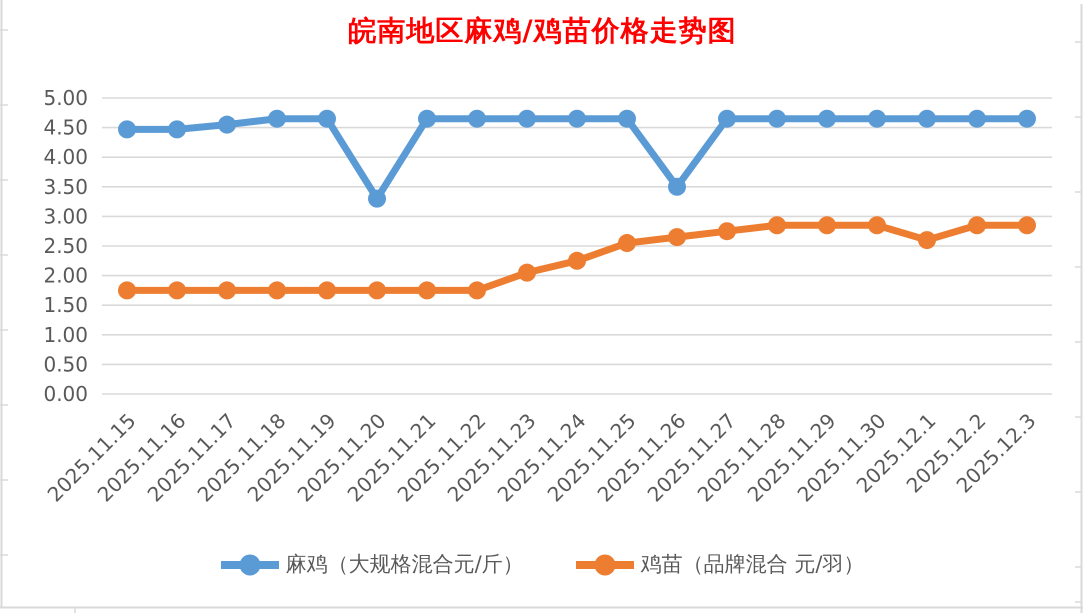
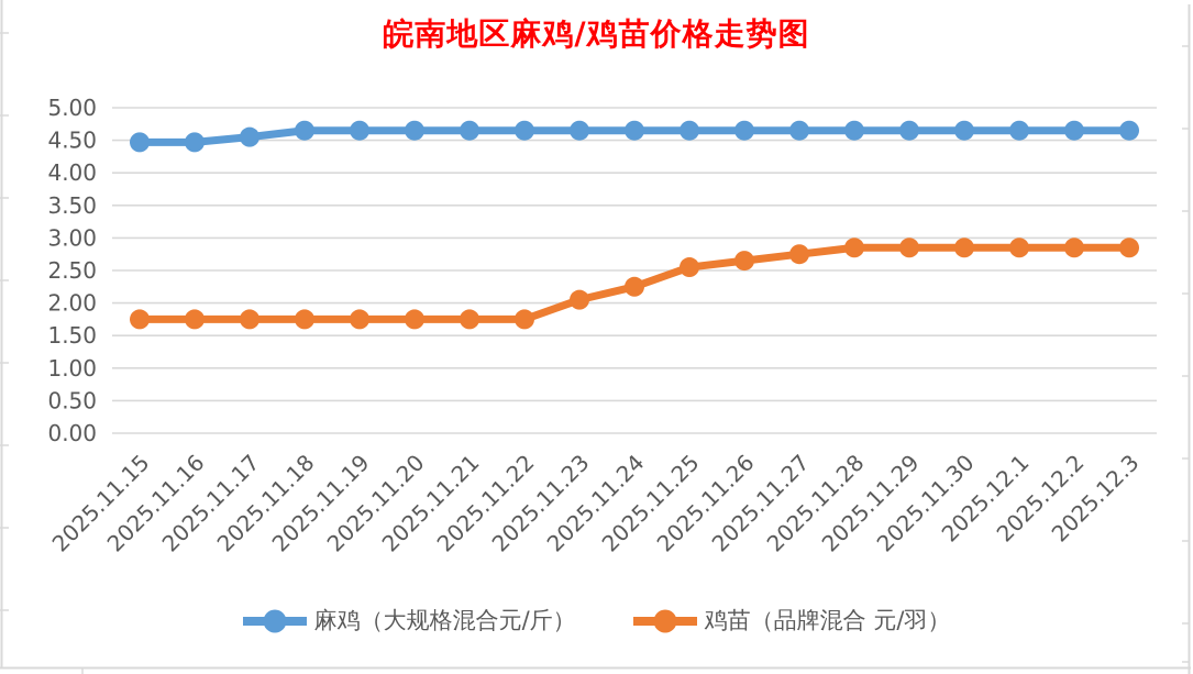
麻鸡（大规格混合元/斤）/2025.11.20: 3.3 -> 4.7
麻鸡（大规格混合元/斤）/2025.11.26: 3.5 -> 4.7
鸡苗（品牌混合 元/羽）/2025.12.1: 2.6 -> 2.9
